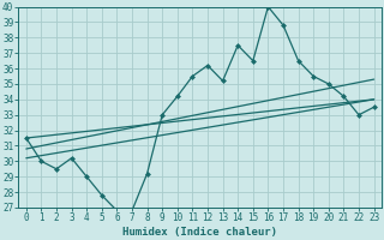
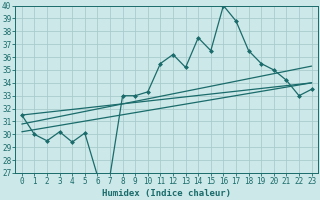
4: 29.0 -> 29.4
5: 27.8 -> 30.1
8: 29.2 -> 33.0
10: 34.2 -> 33.3
